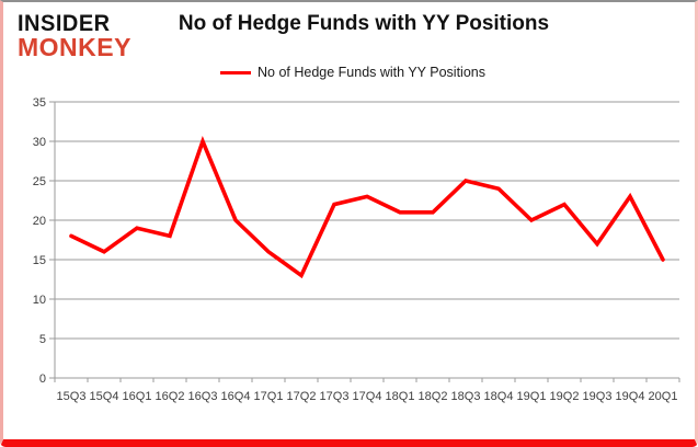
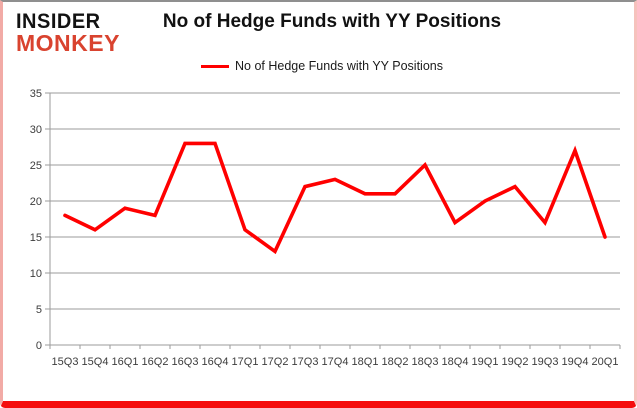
16Q3: 30 -> 28
16Q4: 20 -> 28
18Q4: 24 -> 17
19Q4: 23 -> 27
